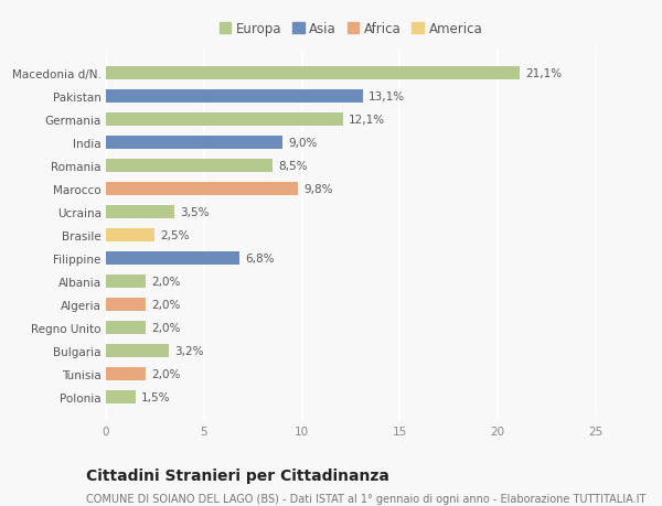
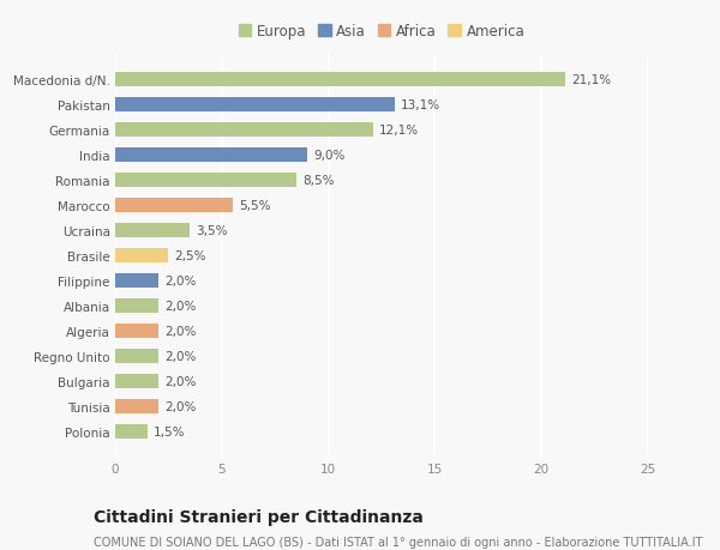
Marocco: 9,8% -> 5,5%
Filippine: 6,8% -> 2,0%
Bulgaria: 3,2% -> 2,0%
